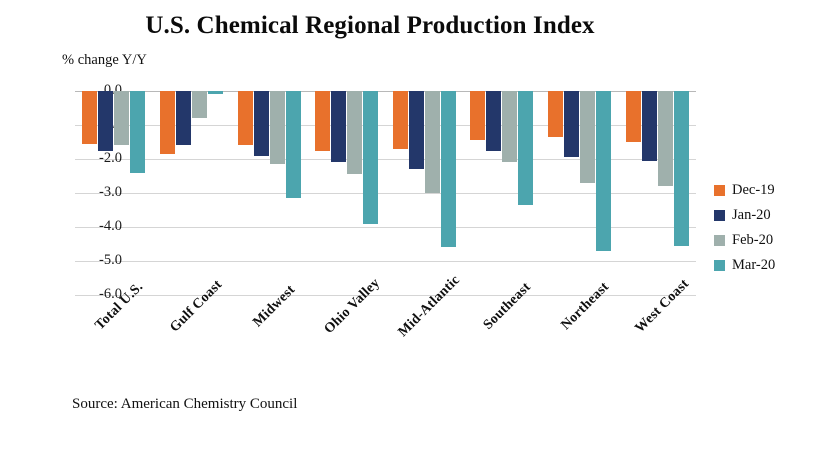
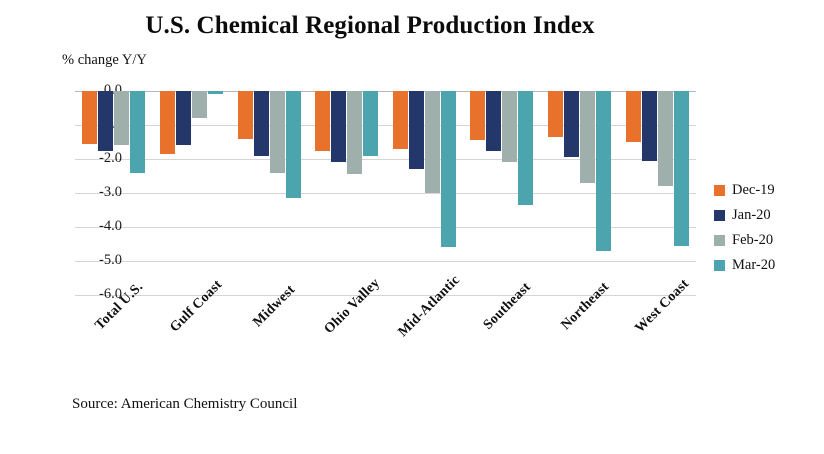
Dec-19/Midwest: -1.6 -> -1.4
Feb-20/Midwest: -2.1 -> -2.4
Mar-20/Ohio Valley: -3.9 -> -1.9
